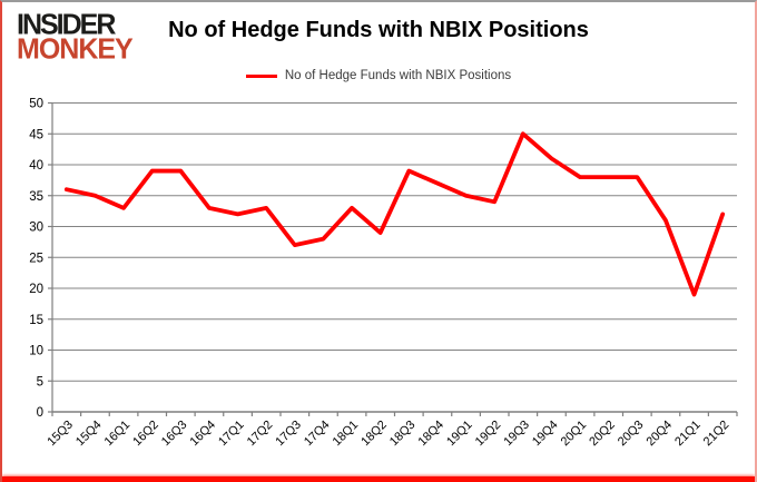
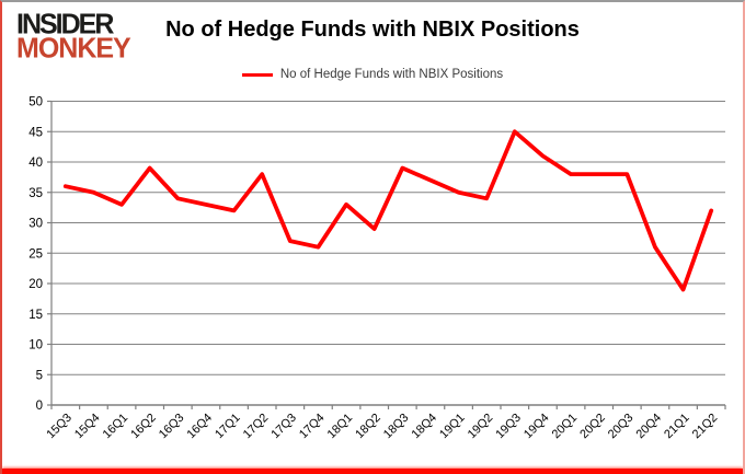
16Q3: 39 -> 34
17Q2: 33 -> 38
17Q4: 28 -> 26
20Q4: 31 -> 26
